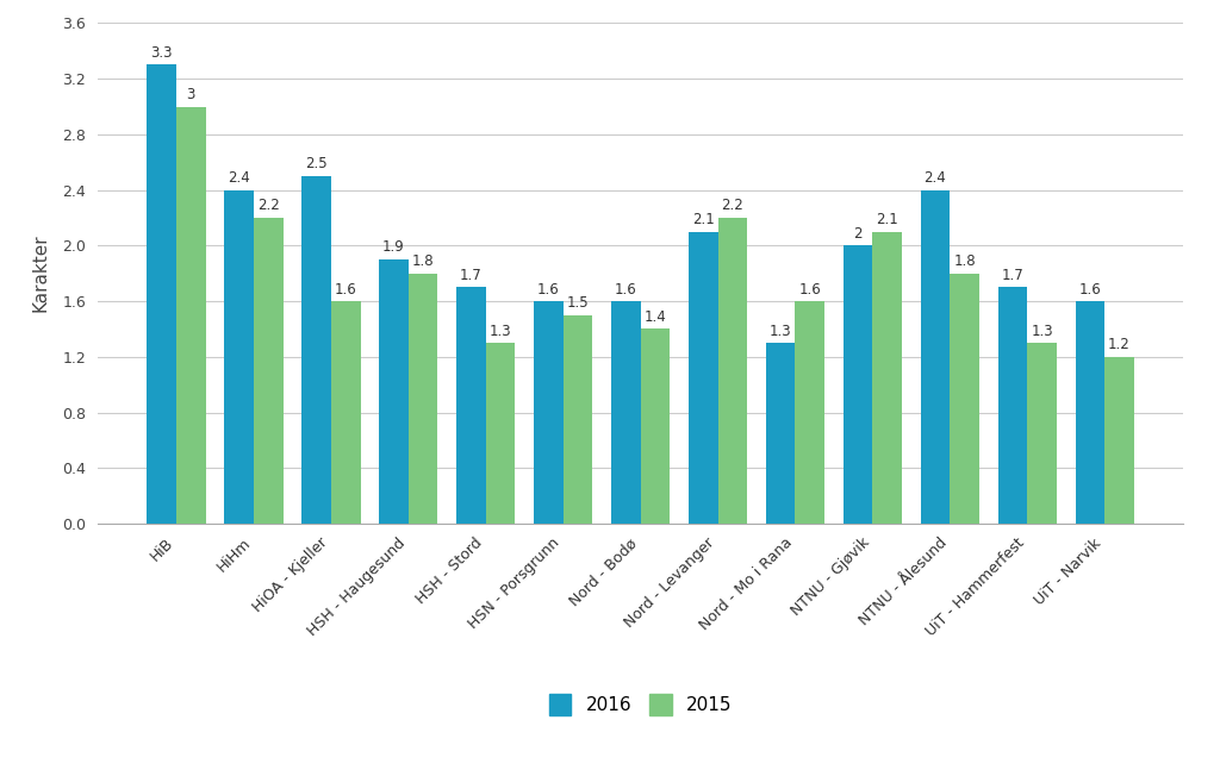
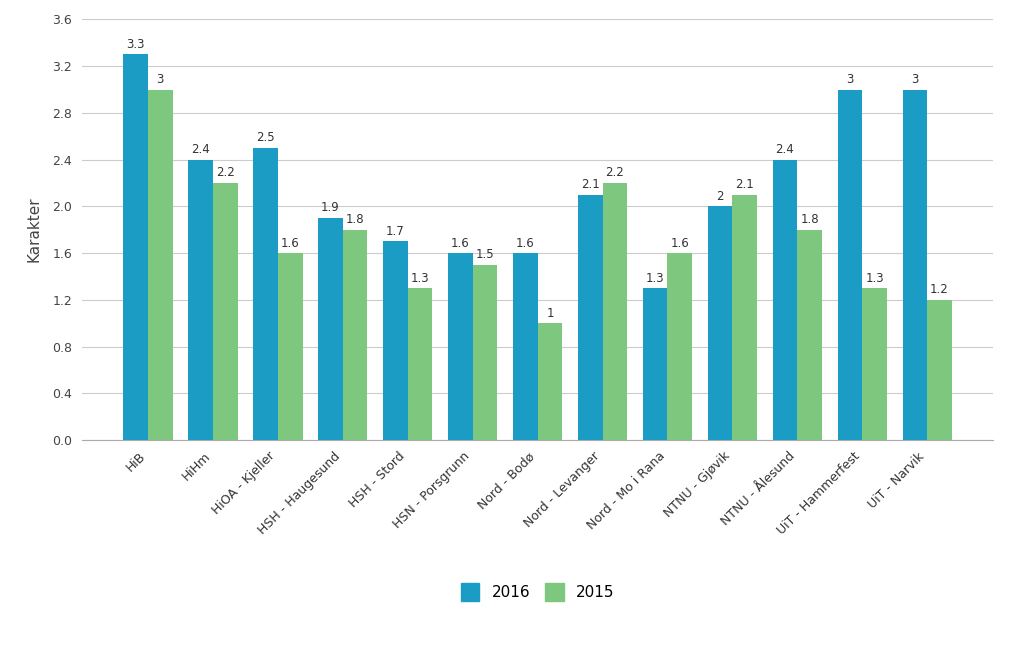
2015/Nord - Bodø: 1.4 -> 1
2016/UiT - Hammerfest: 1.7 -> 3
2016/UiT - Narvik: 1.6 -> 3
